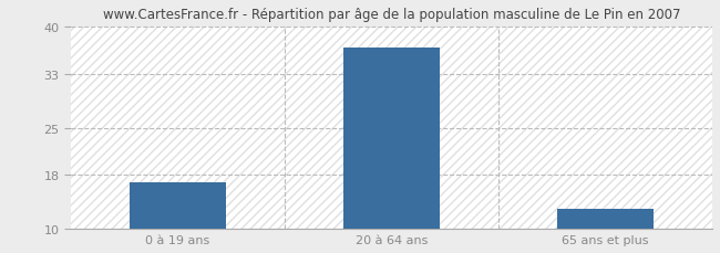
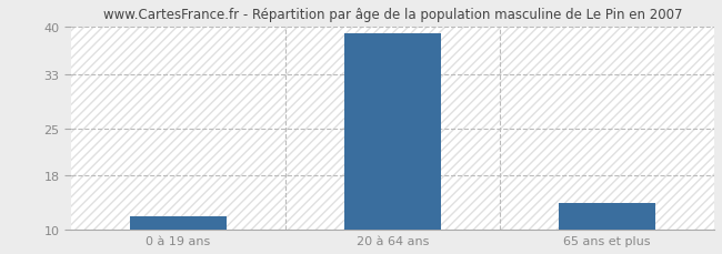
0 à 19 ans: 17 -> 12
20 à 64 ans: 37 -> 39
65 ans et plus: 13 -> 14
